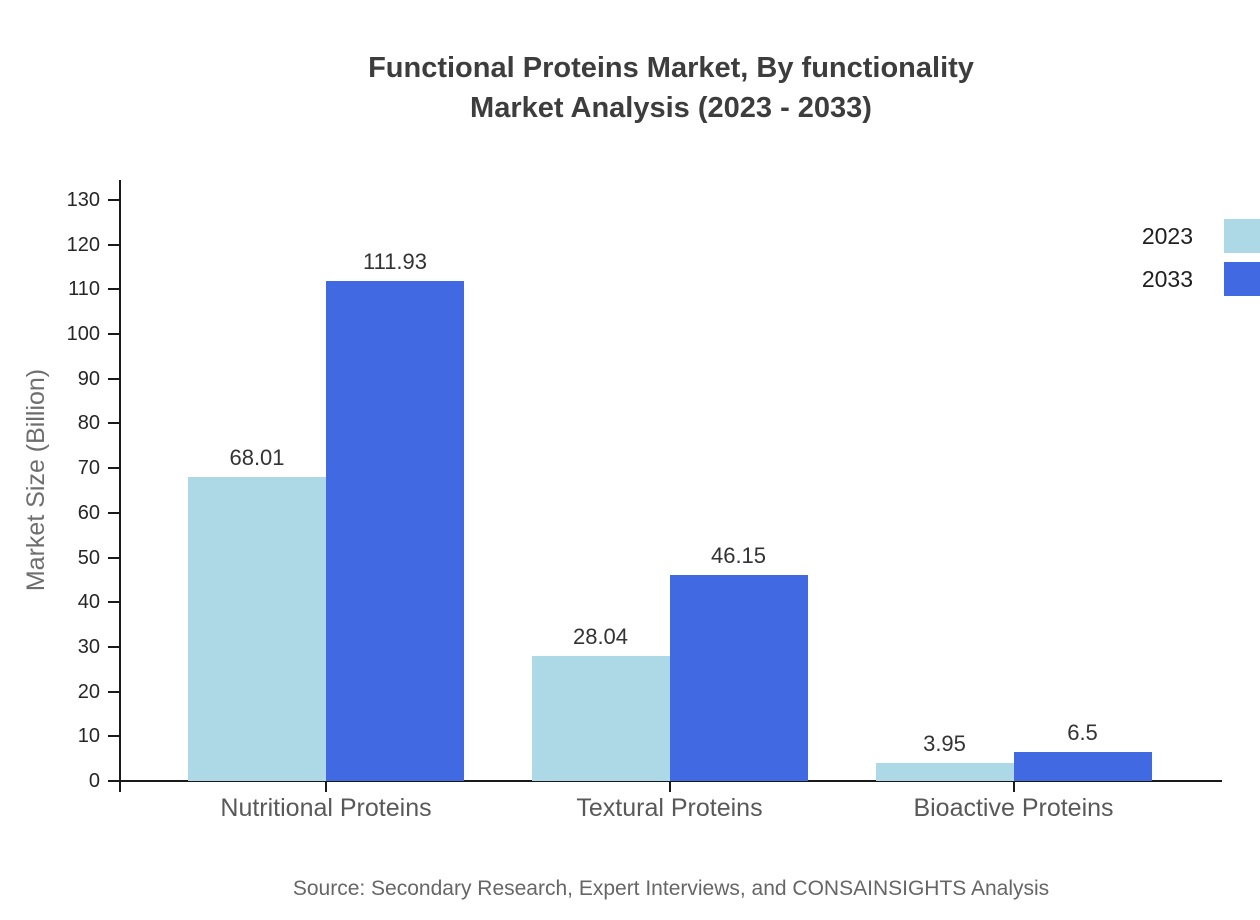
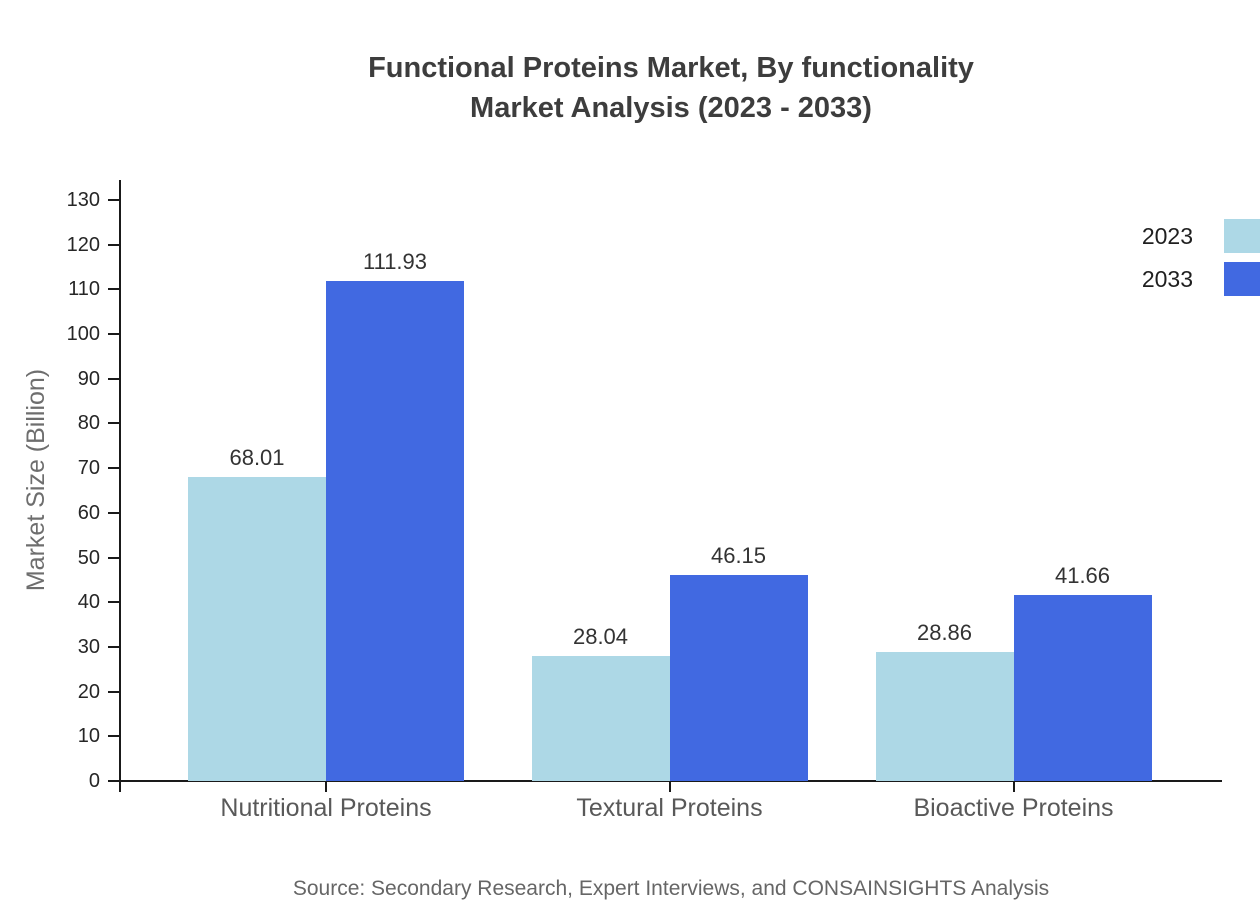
2023/Bioactive Proteins: 3.95 -> 28.86
2033/Bioactive Proteins: 6.5 -> 41.66
